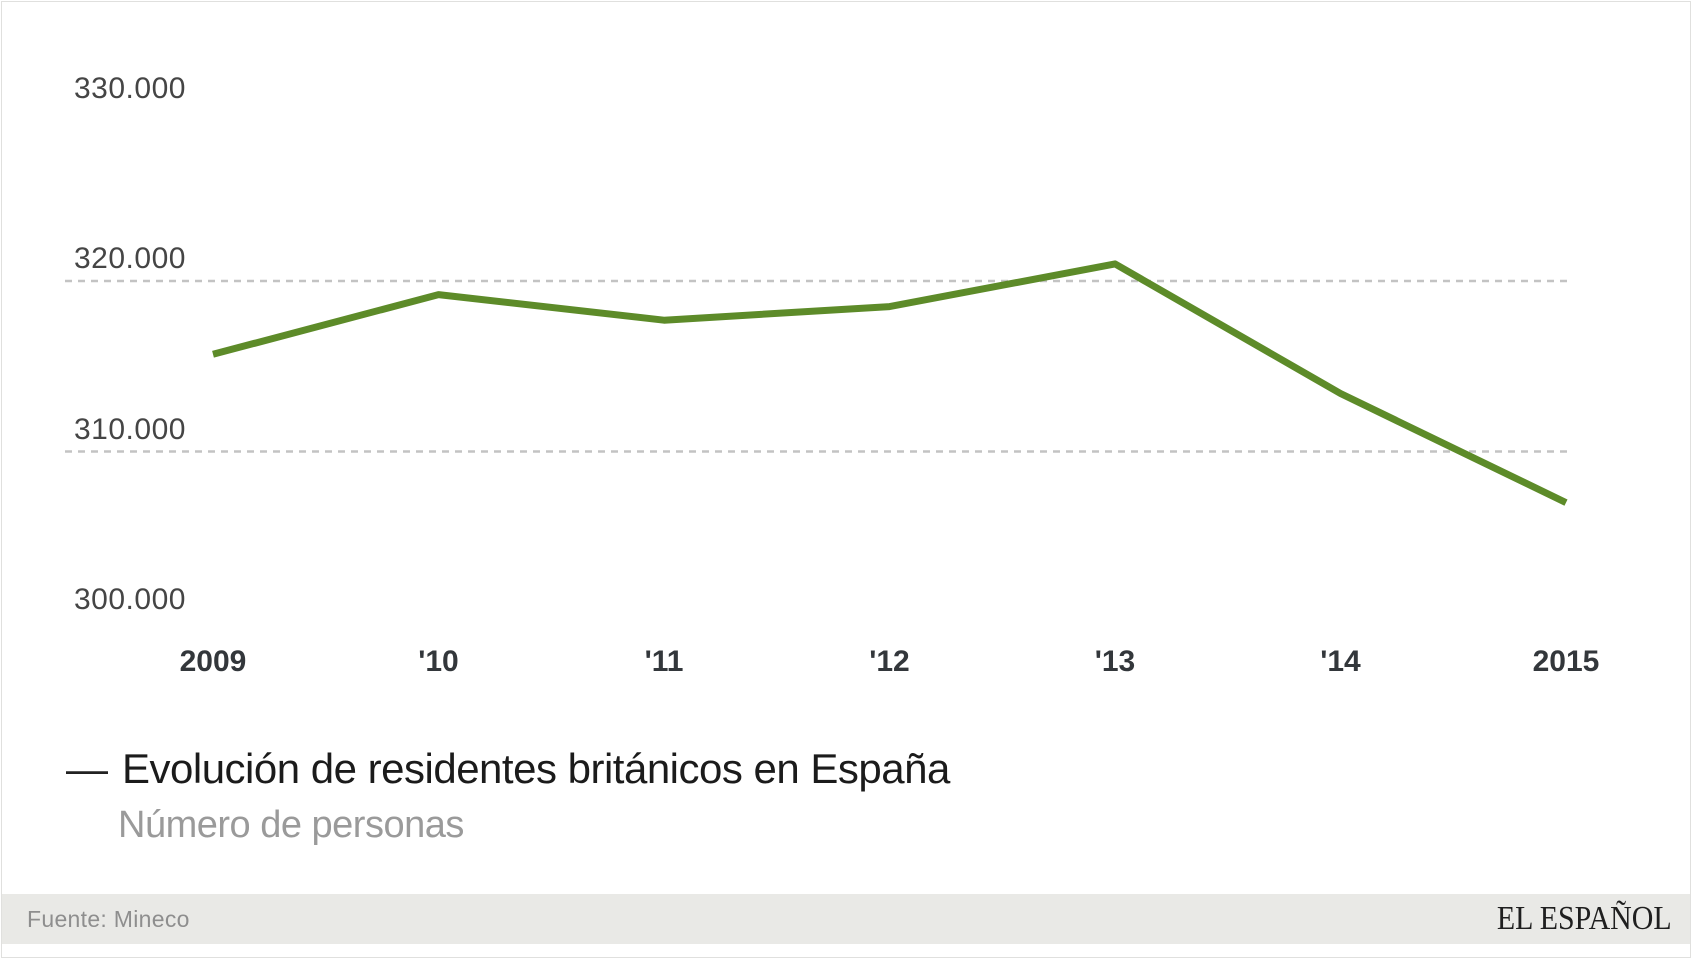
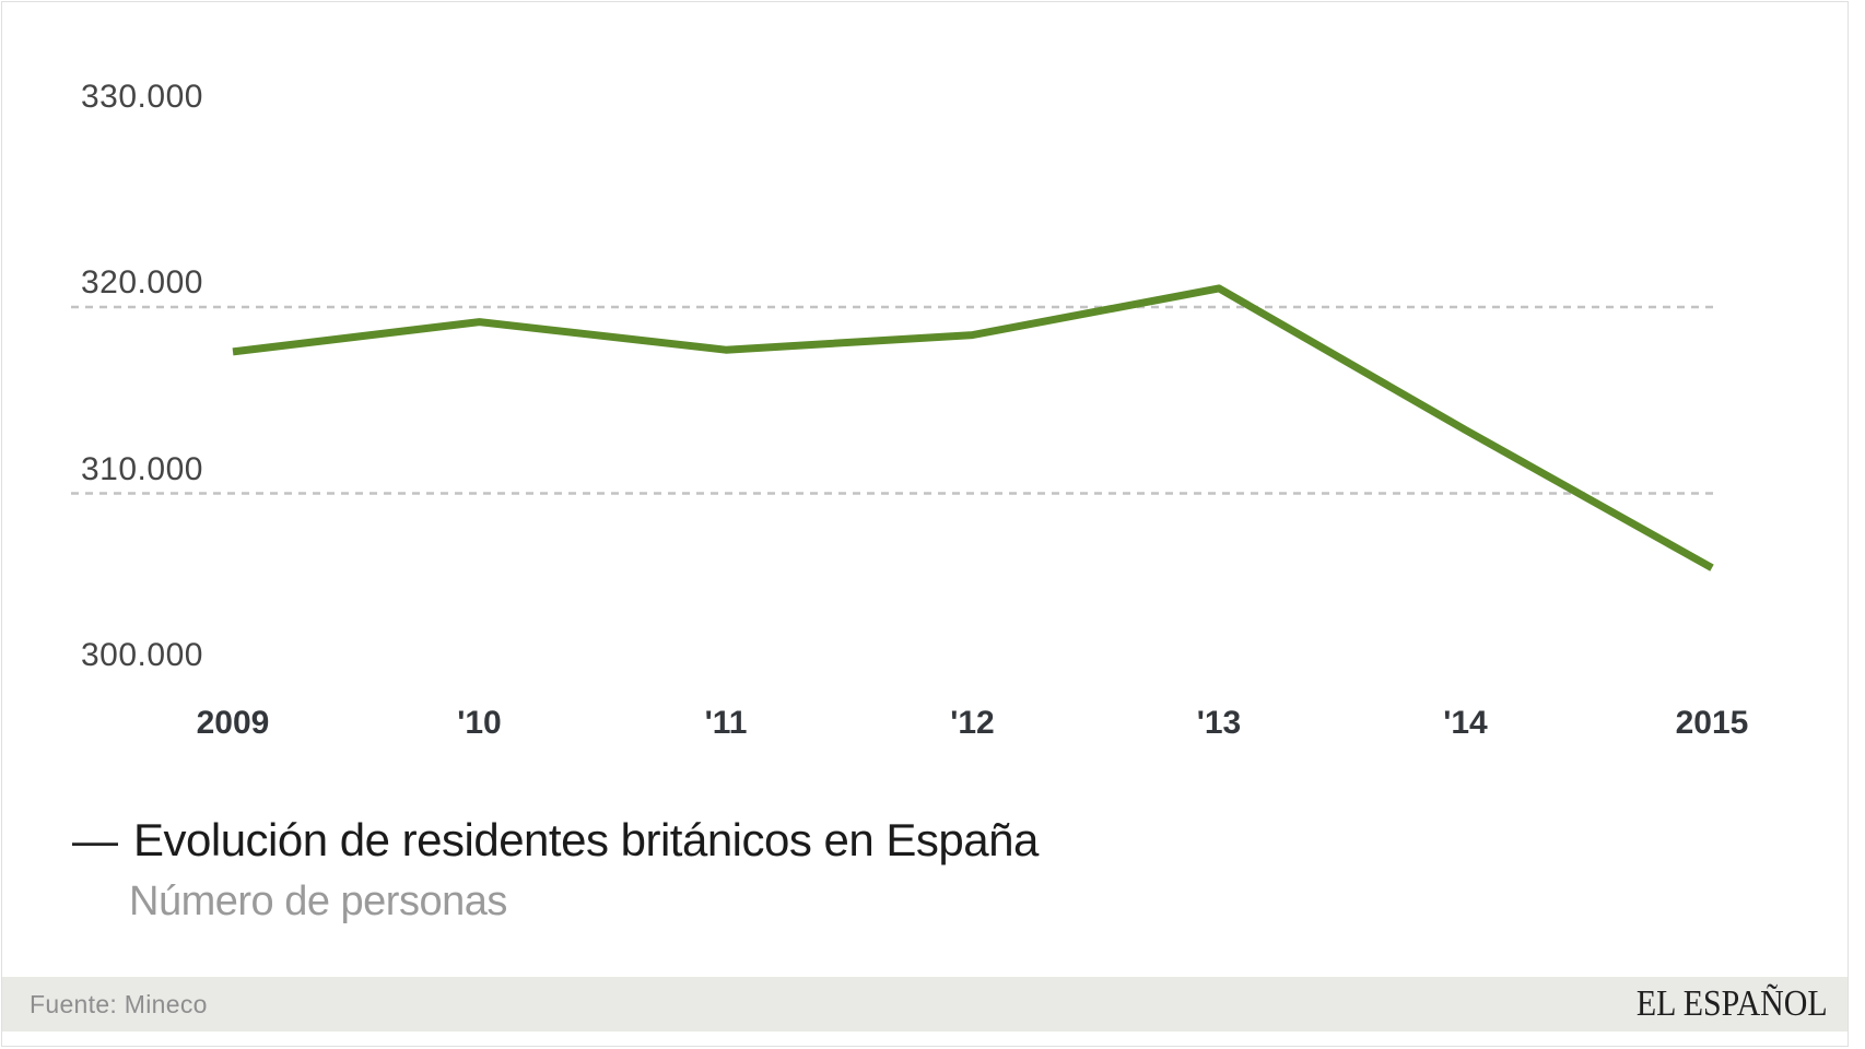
2009: 315700 -> 317600
2015: 307000 -> 306000
